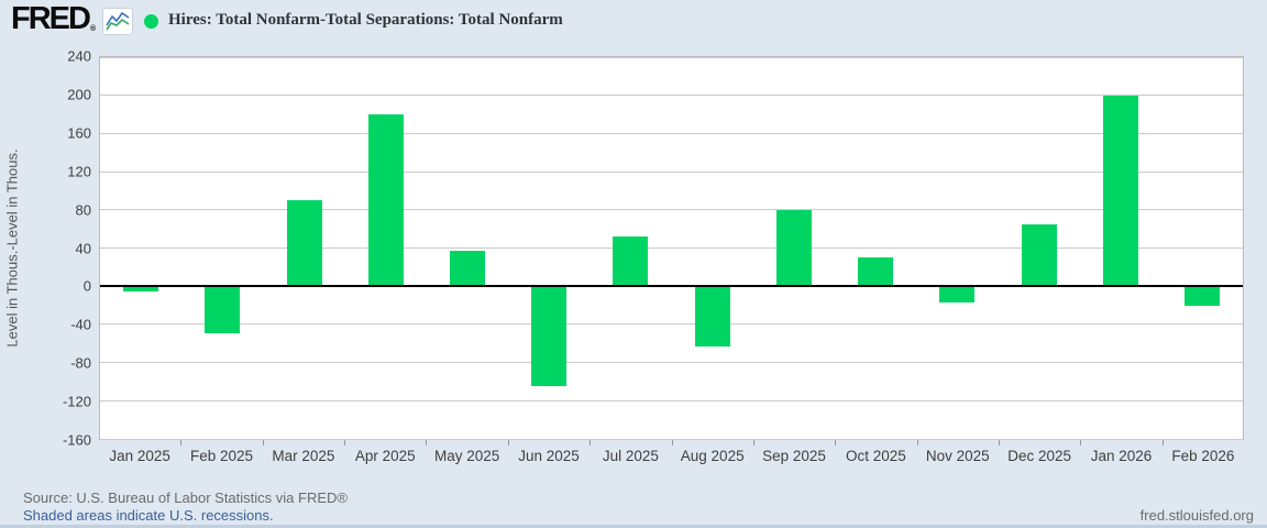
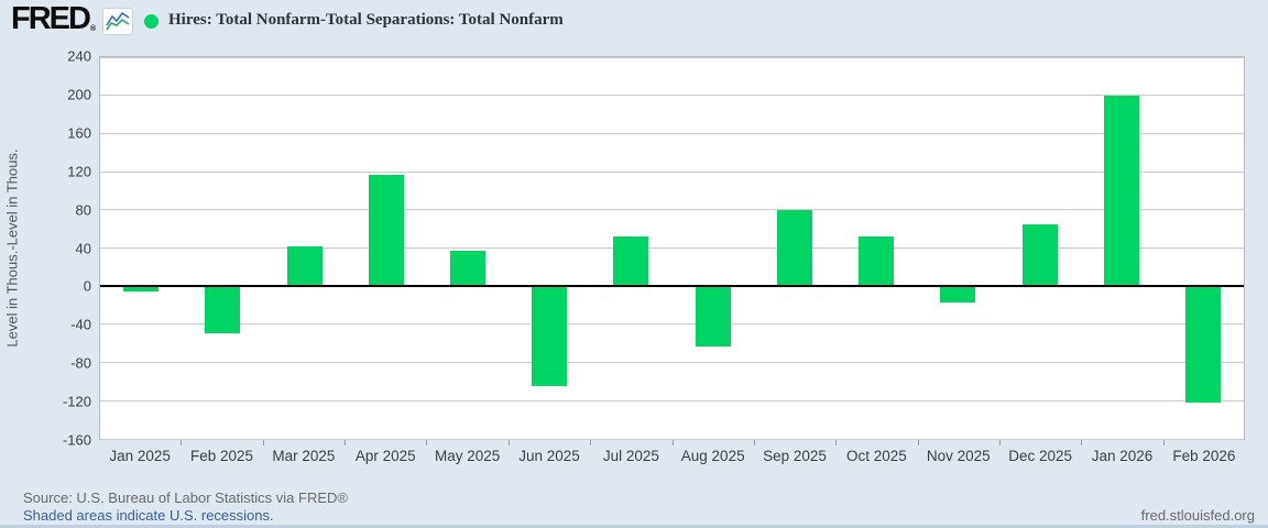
Mar 2025: 90 -> 40
Apr 2025: 180 -> 120
Oct 2025: 30 -> 50
Feb 2026: -20 -> -120
